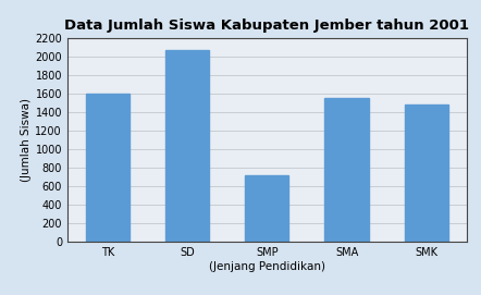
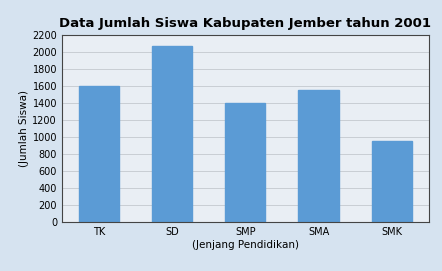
SMP: 720 -> 1400
SMK: 1480 -> 950
